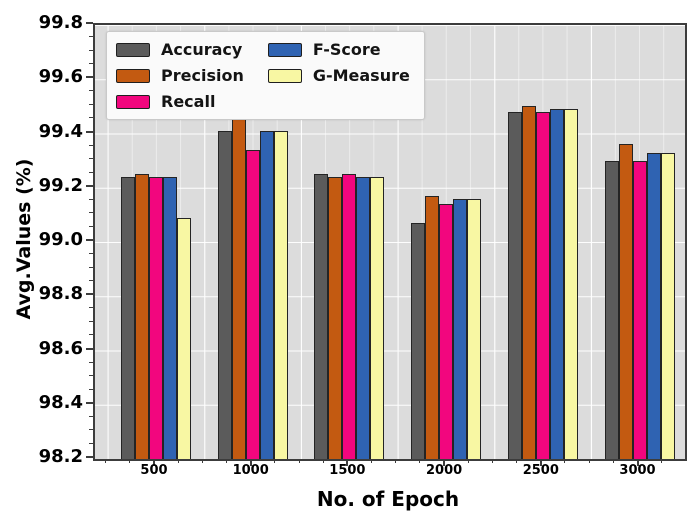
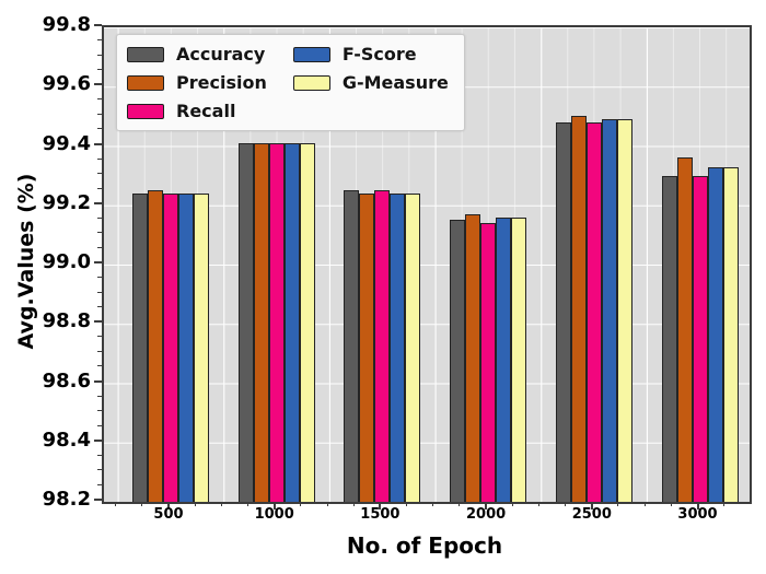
G-Measure/500: 99.09 -> 99.24
Precision/1000: 99.56 -> 99.41
Recall/1000: 99.34 -> 99.41
Accuracy/2000: 99.07 -> 99.15
